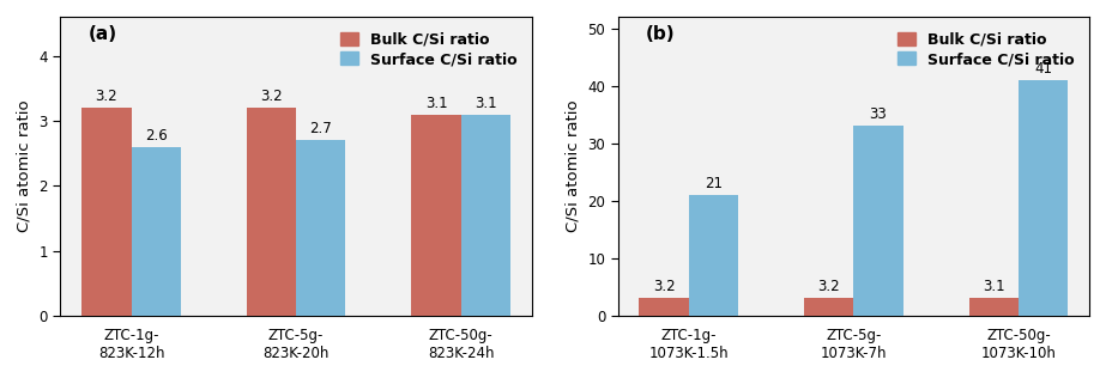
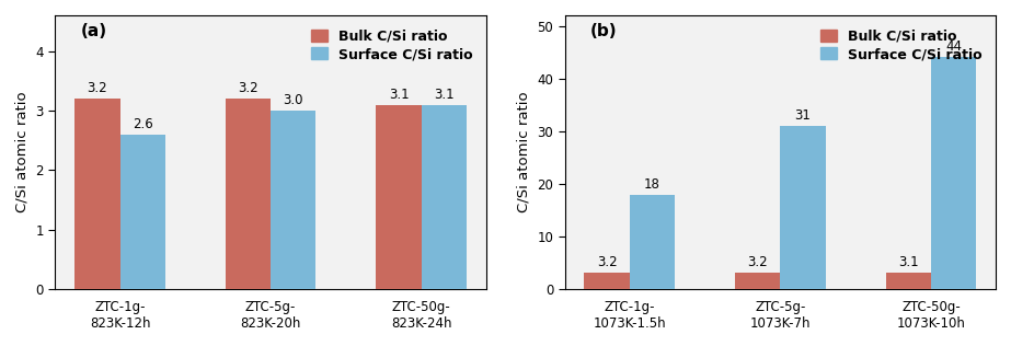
Surface C/Si ratio/ZTC-5g- 823K-20h: 2.7 -> 3.0
Surface C/Si ratio/ZTC-1g- 1073K-1.5h: 21 -> 18
Surface C/Si ratio/ZTC-5g- 1073K-7h: 33 -> 31
Surface C/Si ratio/ZTC-50g- 1073K-10h: 41 -> 44
